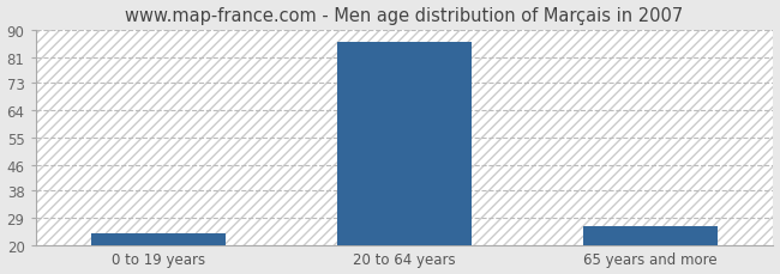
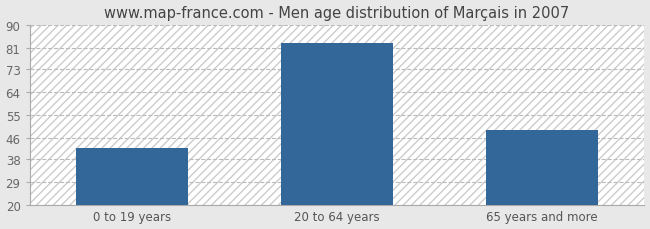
0 to 19 years: 24 -> 42
20 to 64 years: 86 -> 83
65 years and more: 26 -> 49
